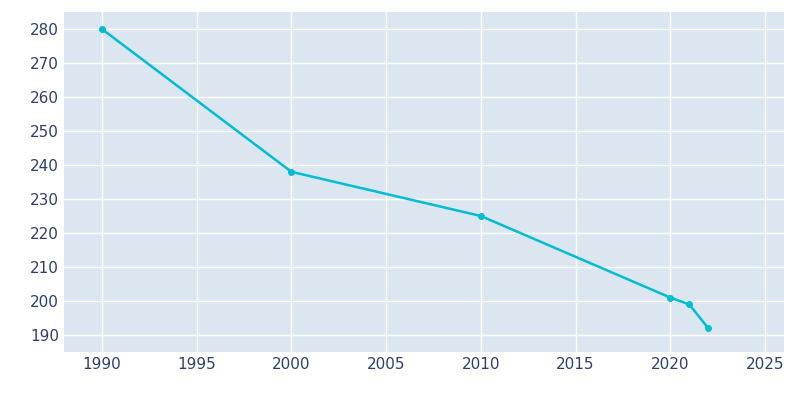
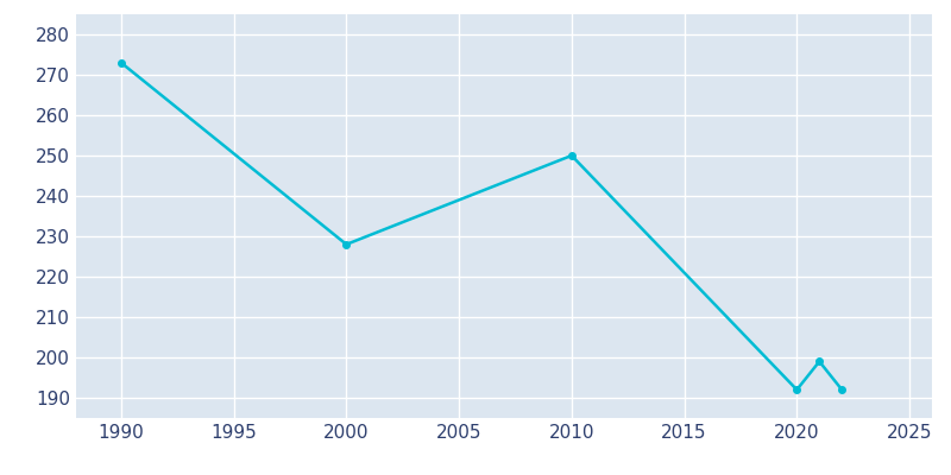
1990: 280 -> 273
2000: 238 -> 228
2010: 225 -> 250
2020: 201 -> 192
